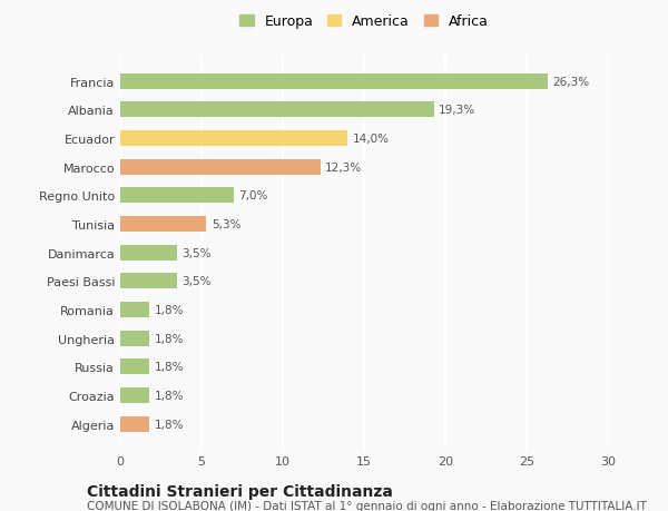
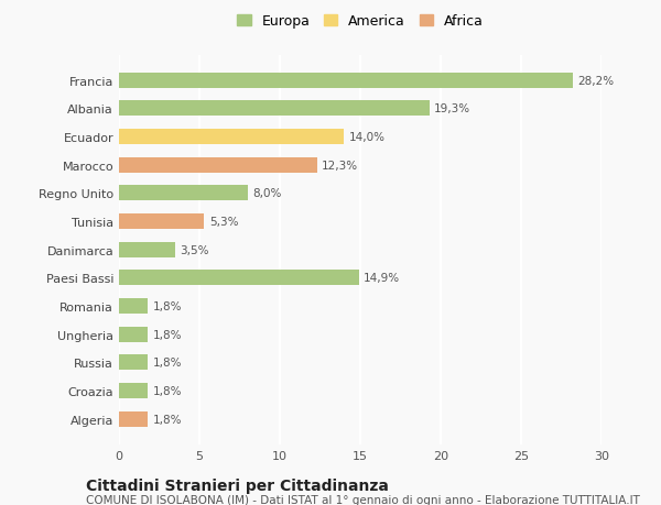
Francia: 26,3% -> 28,2%
Regno Unito: 7,0% -> 8,0%
Paesi Bassi: 3,5% -> 14,9%
